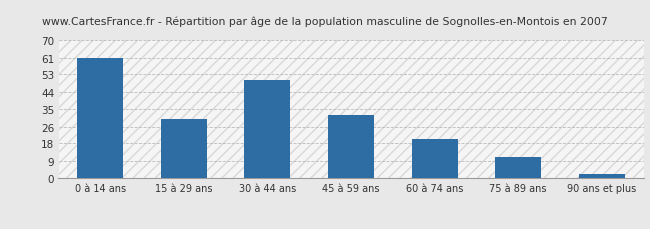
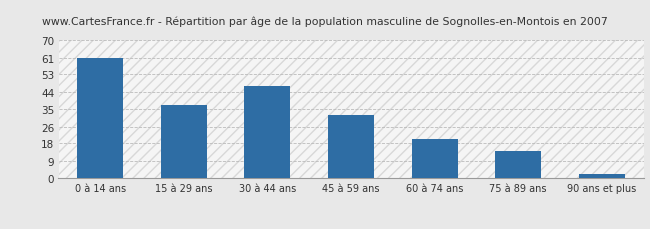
15 à 29 ans: 30 -> 37
30 à 44 ans: 50 -> 47
75 à 89 ans: 11 -> 14
